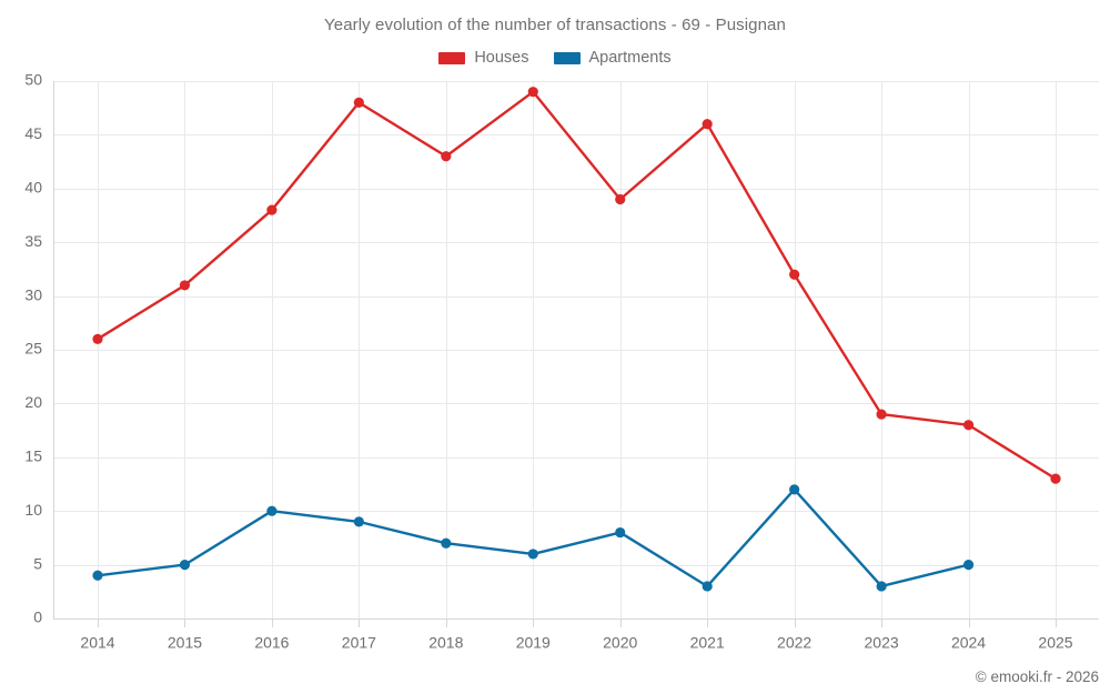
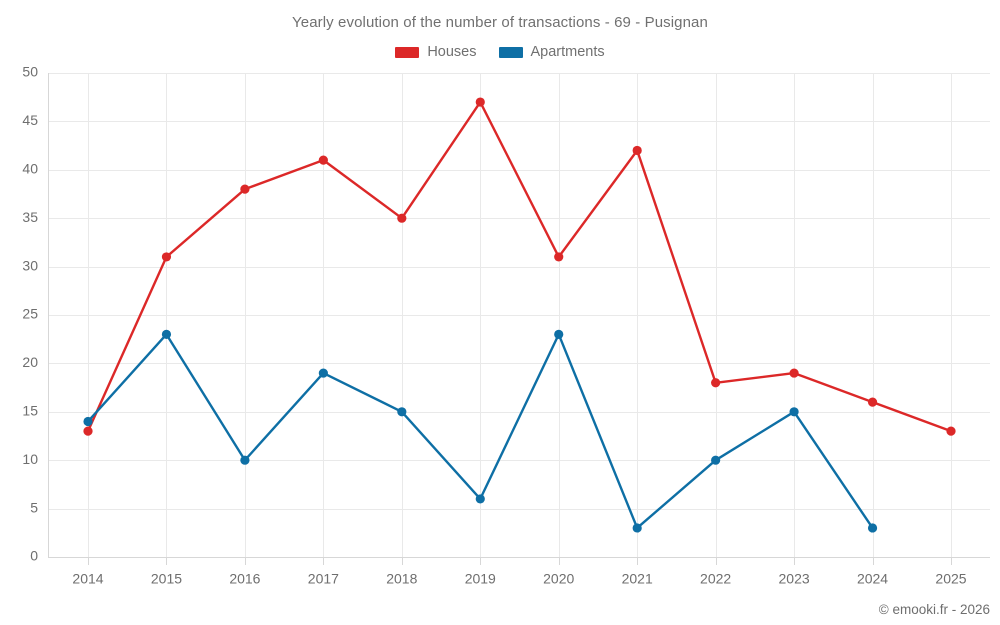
Houses/2014: 26 -> 13
Apartments/2014: 4 -> 14
Apartments/2015: 5 -> 23
Houses/2017: 48 -> 41
Apartments/2017: 9 -> 19
Houses/2018: 43 -> 35
Apartments/2018: 7 -> 15
Houses/2019: 49 -> 47
Houses/2020: 39 -> 31
Apartments/2020: 8 -> 23
Houses/2021: 46 -> 42
Houses/2022: 32 -> 18
Apartments/2022: 12 -> 10
Apartments/2023: 3 -> 15
Houses/2024: 18 -> 16
Apartments/2024: 5 -> 3
